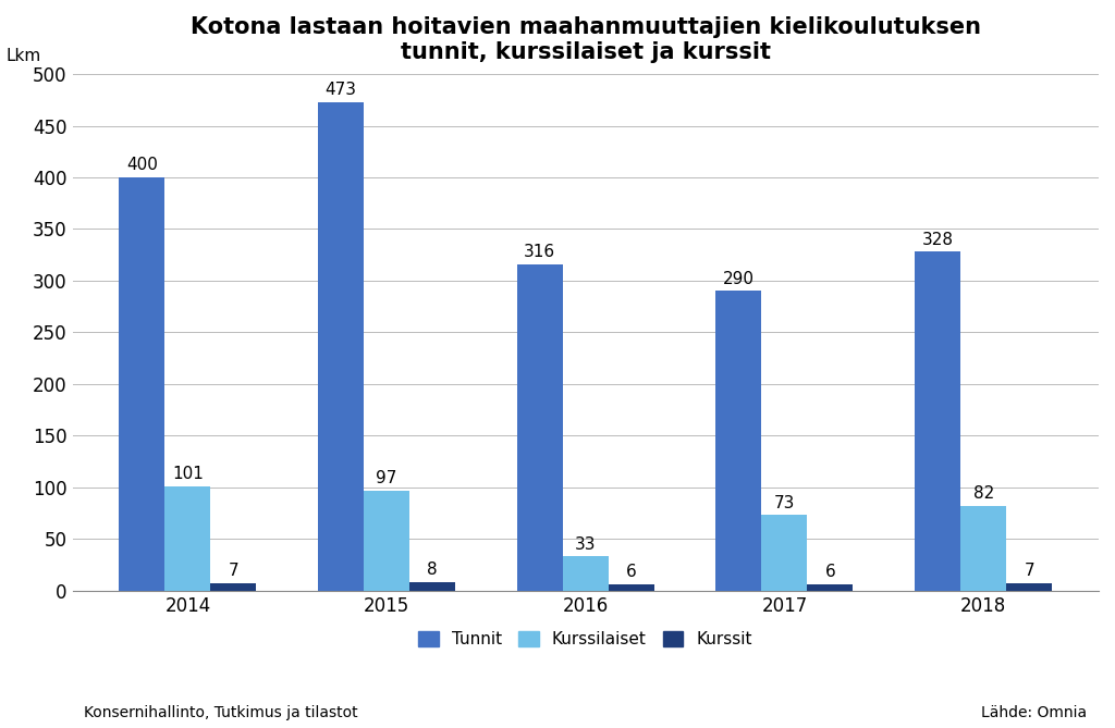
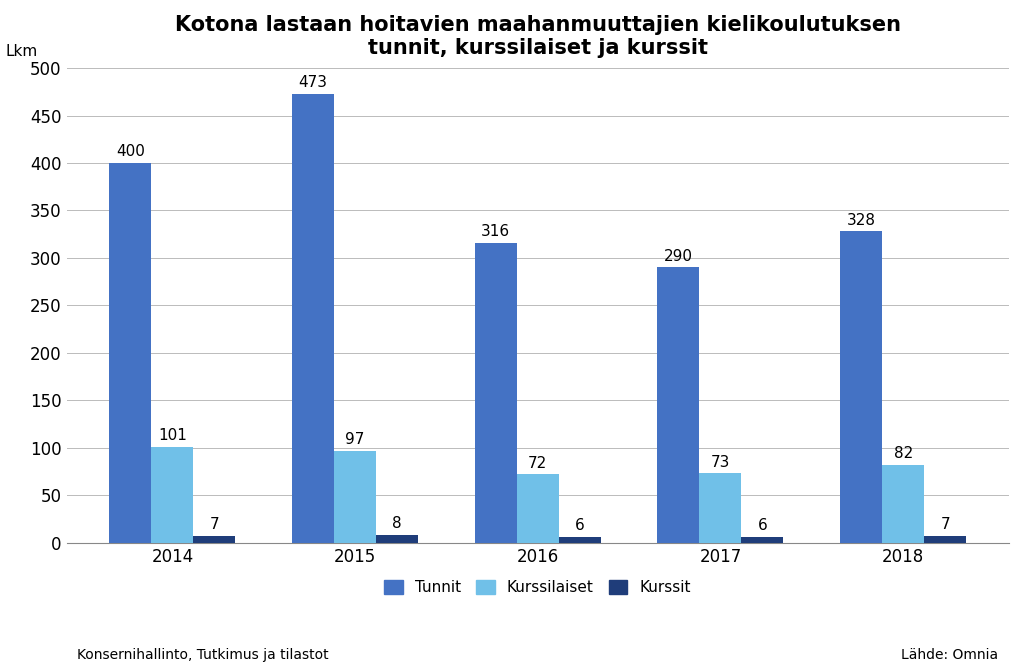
Kurssilaiset/2016: 33 -> 72
